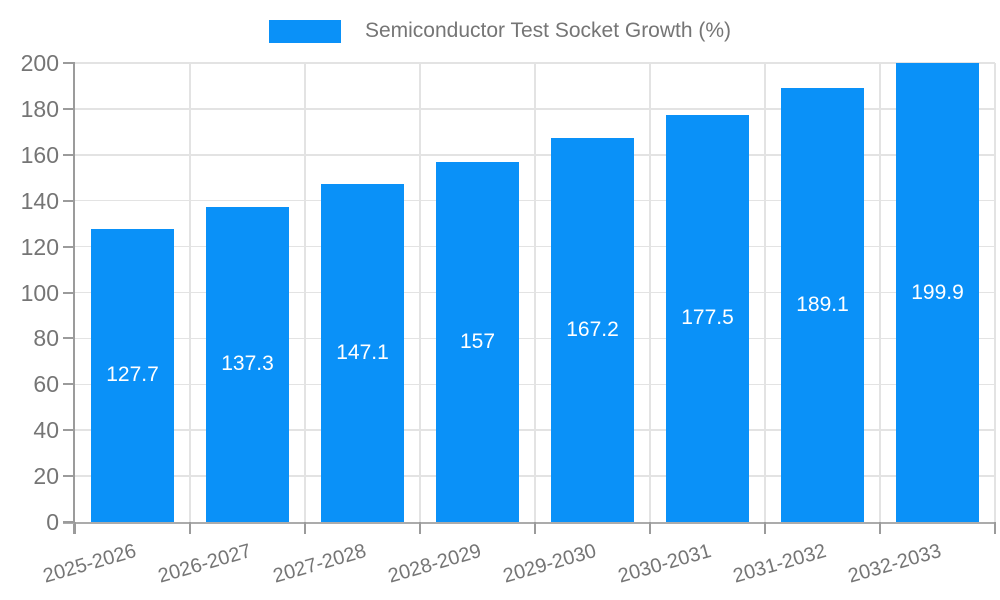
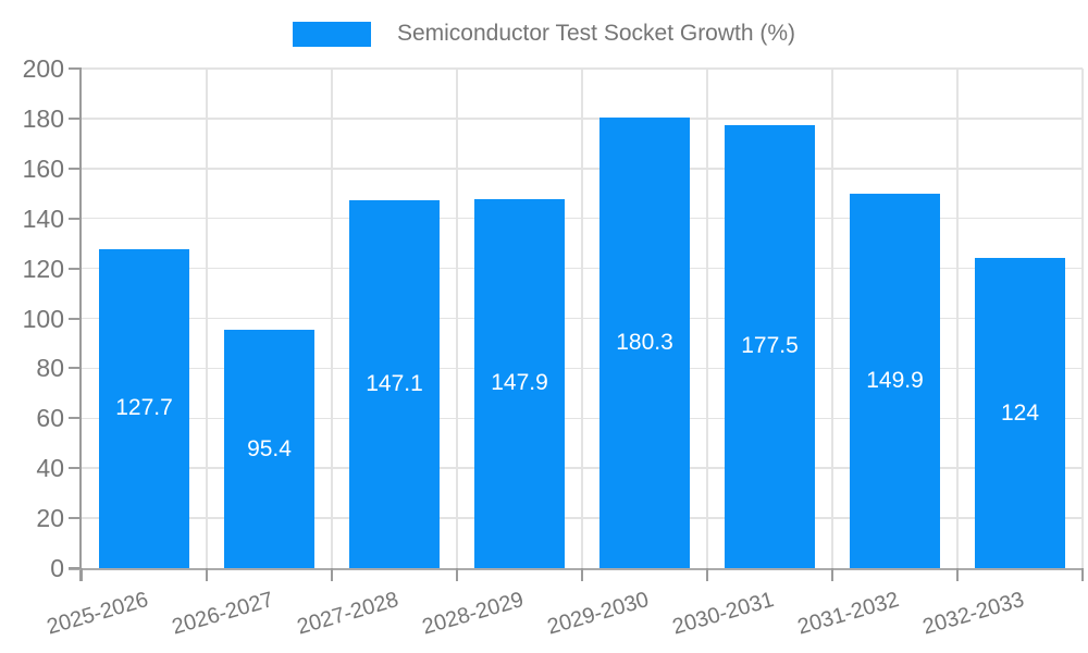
2026-2027: 137.3 -> 95.4
2028-2029: 157 -> 147.9
2029-2030: 167.2 -> 180.3
2031-2032: 189.1 -> 149.9
2032-2033: 199.9 -> 124
